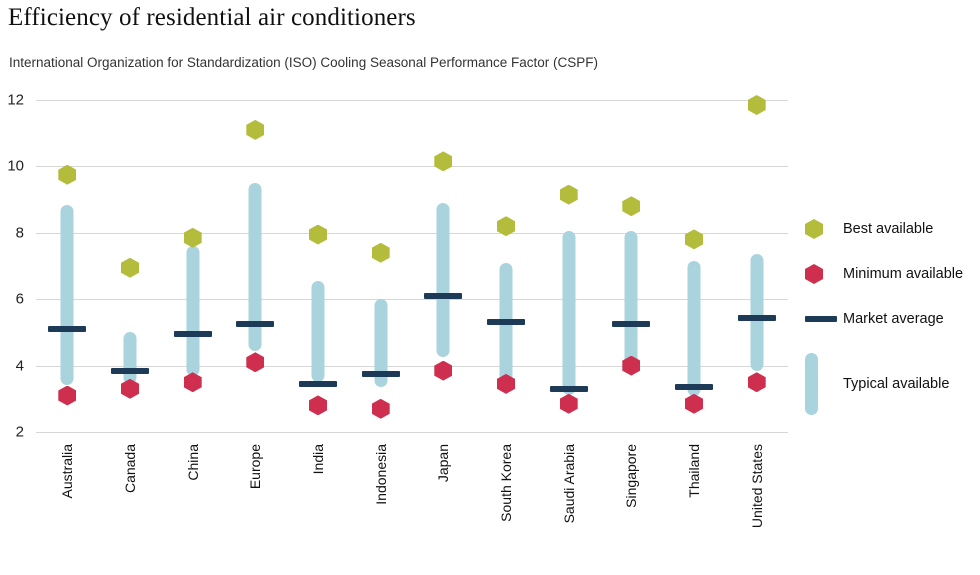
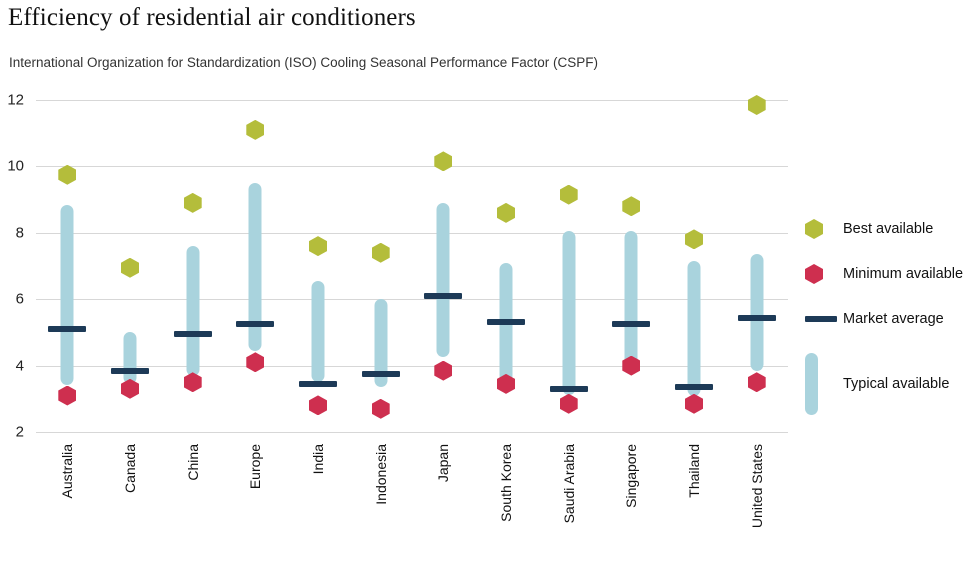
Best available/China: 7.8 -> 8.9
Best available/India: 8.0 -> 7.6
Best available/South Korea: 8.2 -> 8.6
